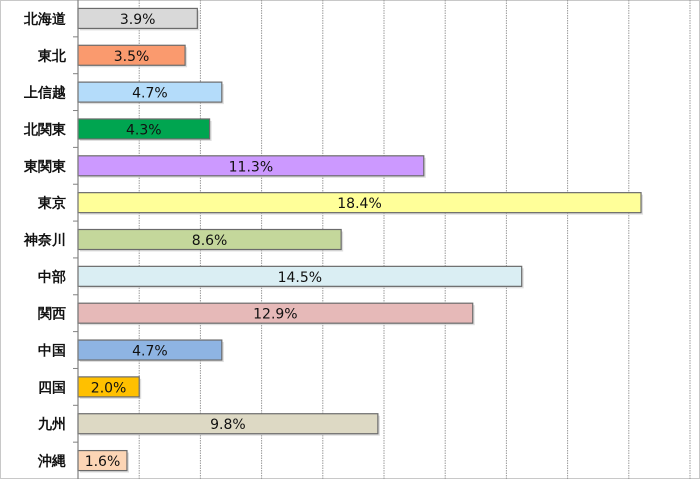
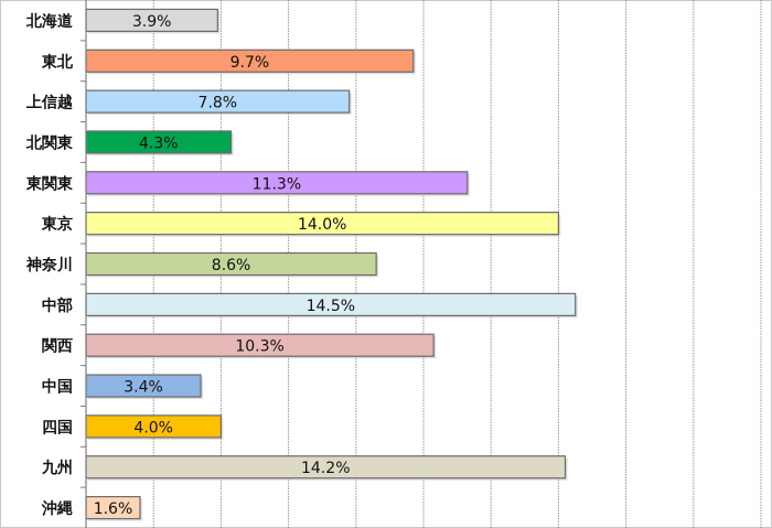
東北: 3.5% -> 9.7%
上信越: 4.7% -> 7.8%
東京: 18.4% -> 14.0%
関西: 12.9% -> 10.3%
中国: 4.7% -> 3.4%
四国: 2.0% -> 4.0%
九州: 9.8% -> 14.2%
